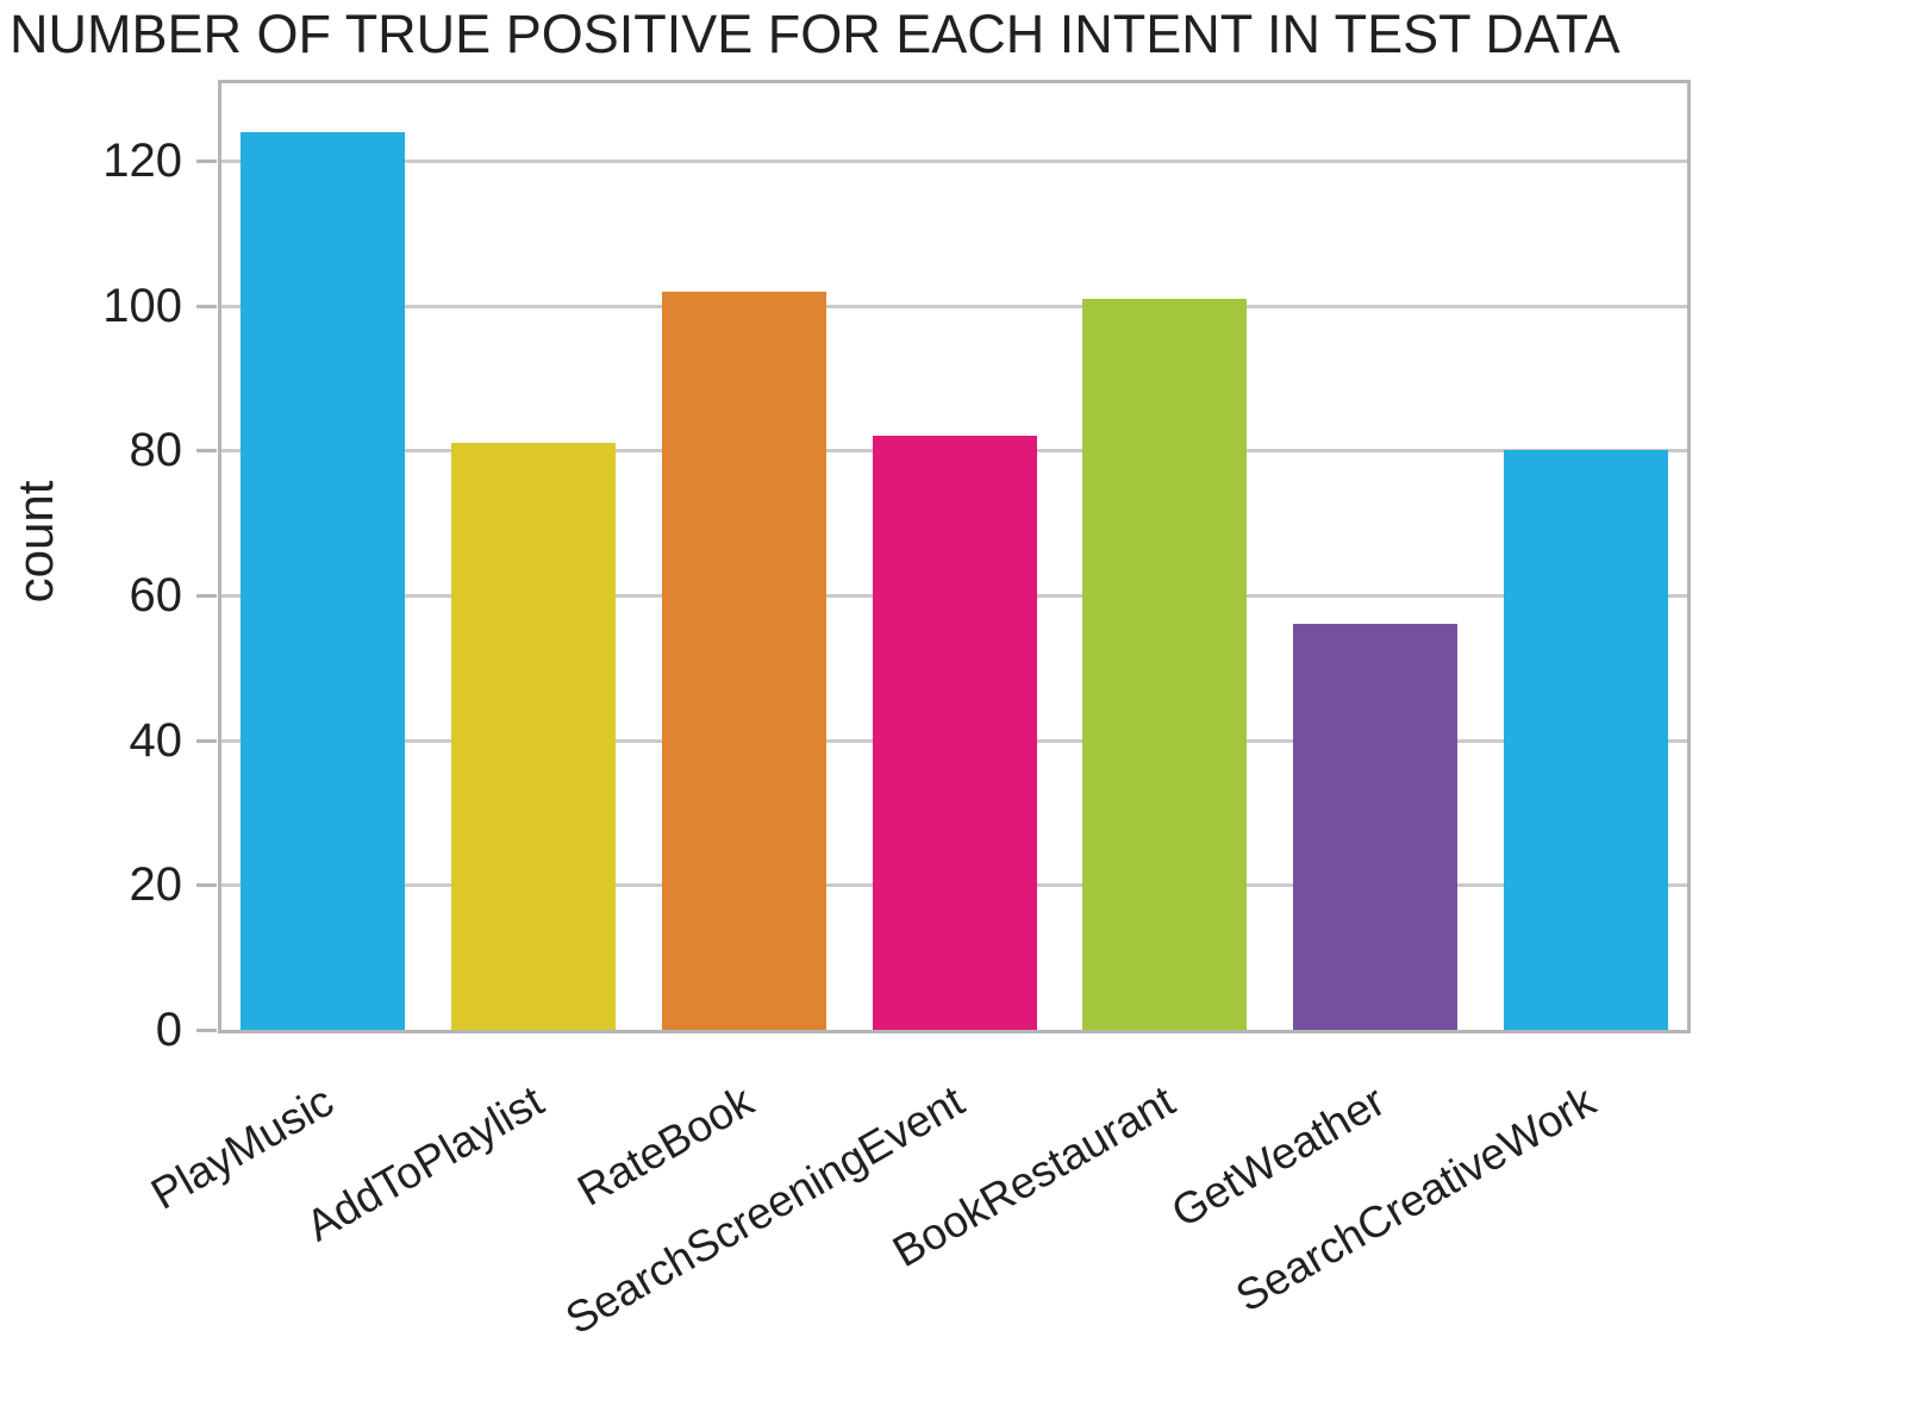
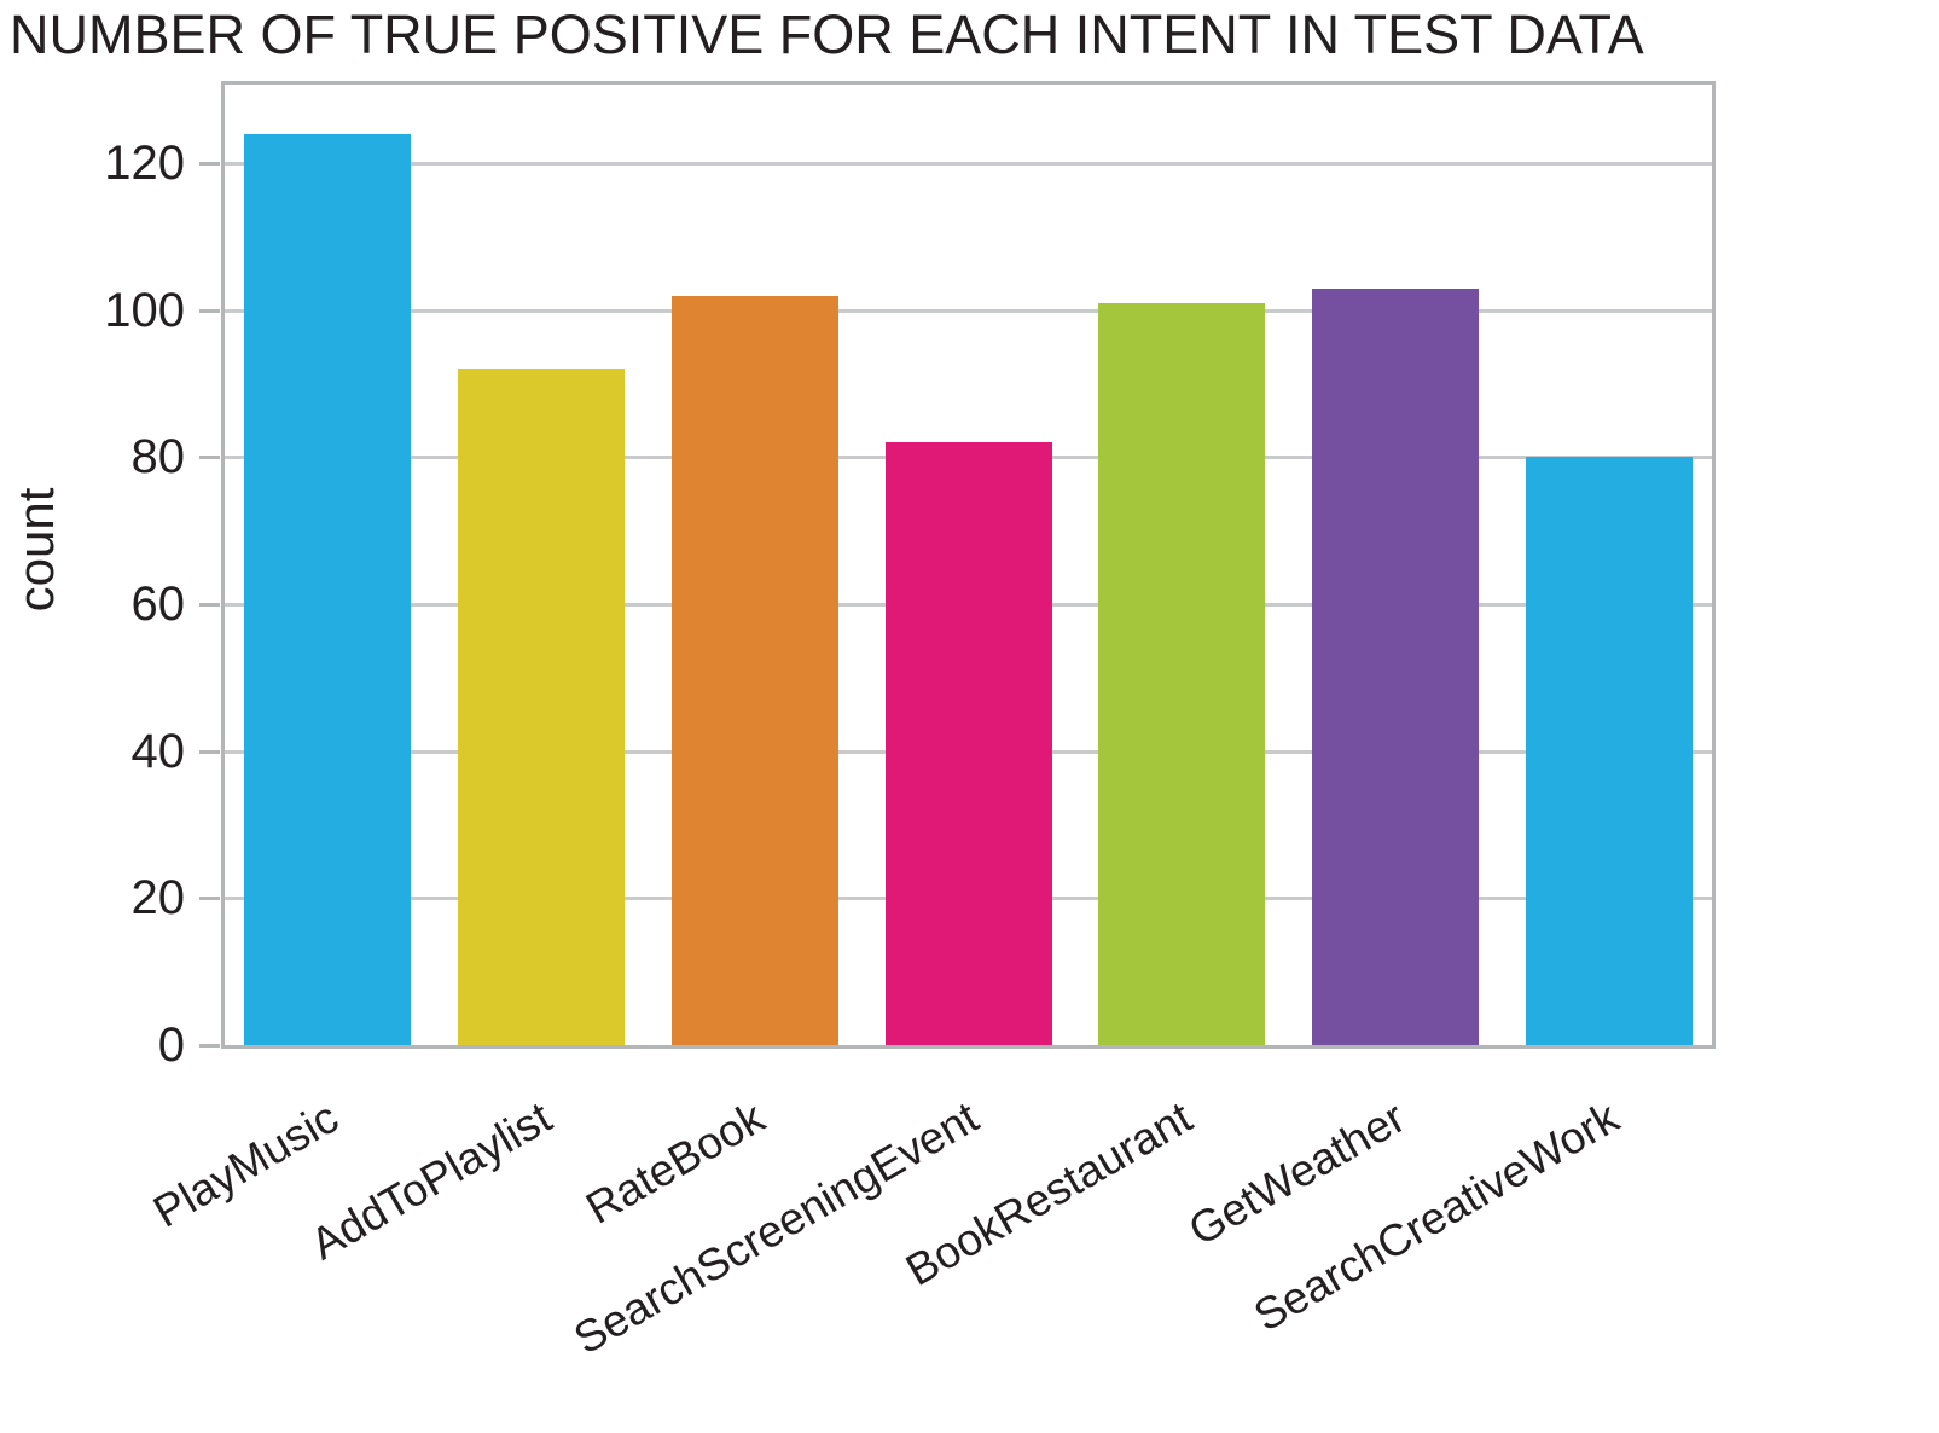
AddToPlaylist: 81 -> 92
GetWeather: 56 -> 103
